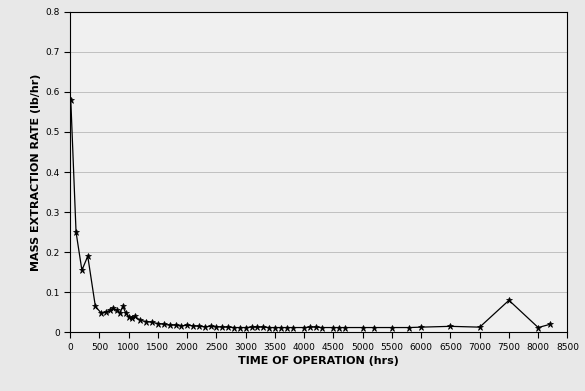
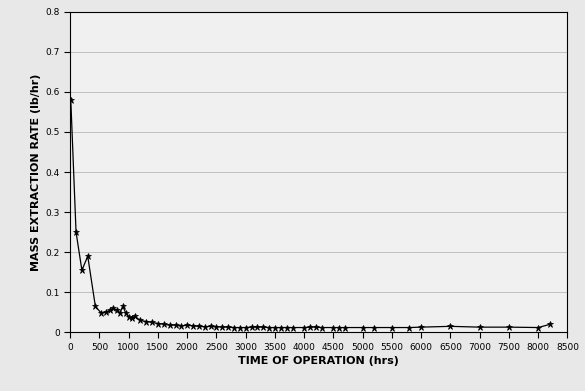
7500: 0.080 -> 0.013
